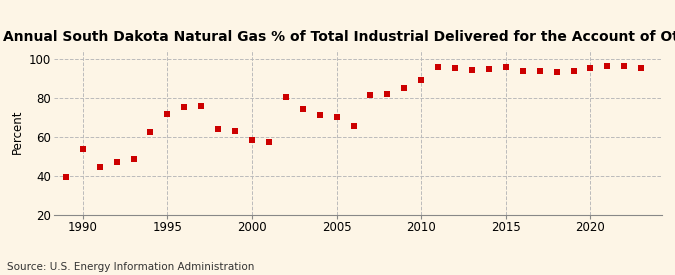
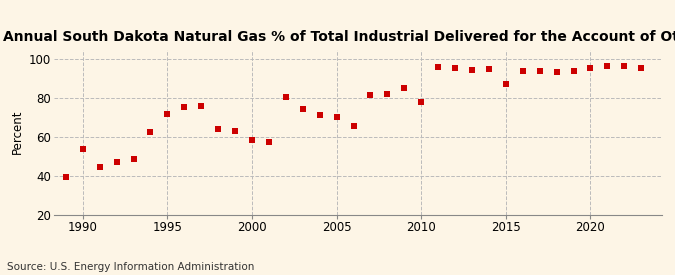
2010: 90 -> 78
2015: 96 -> 87
